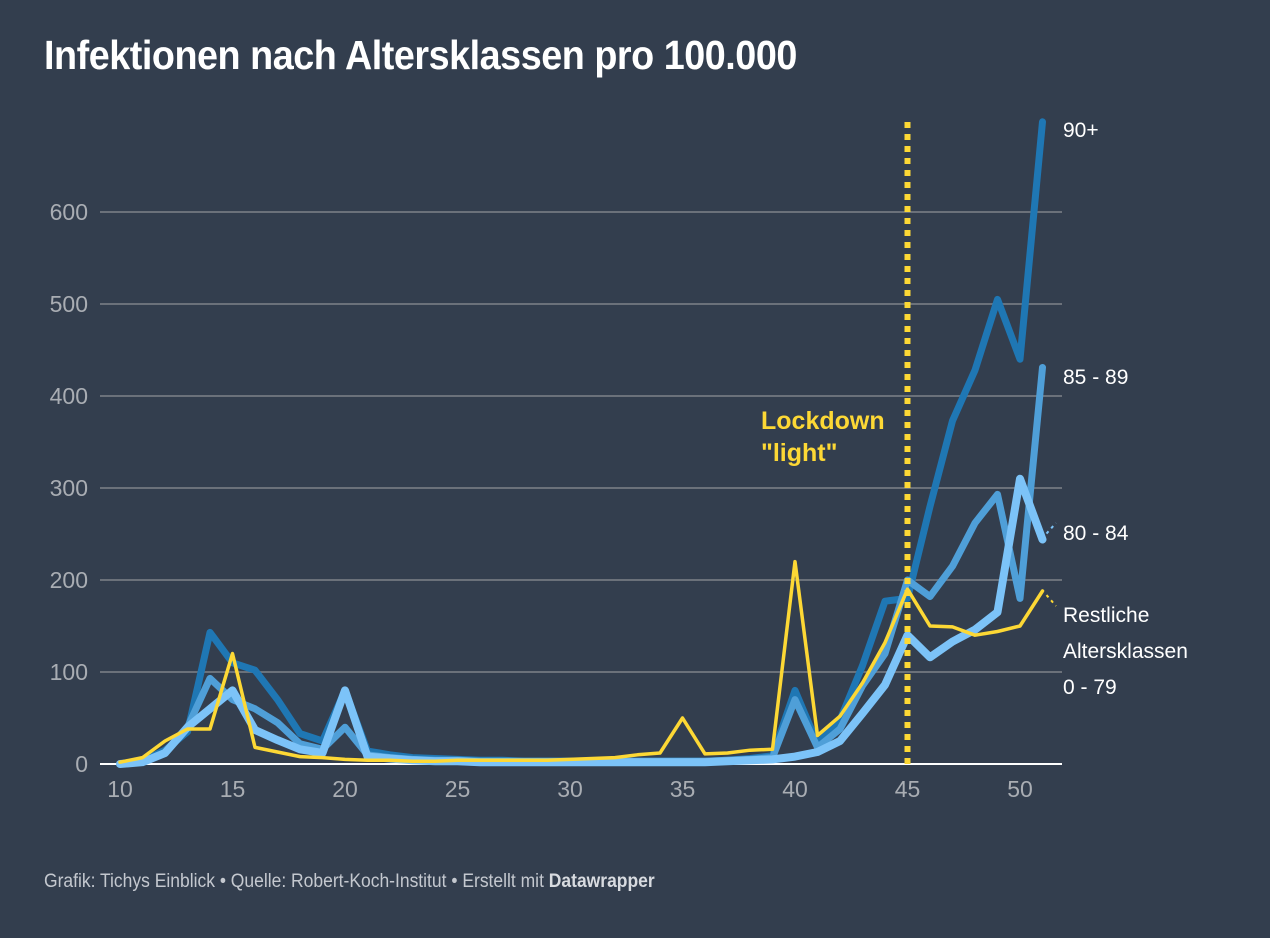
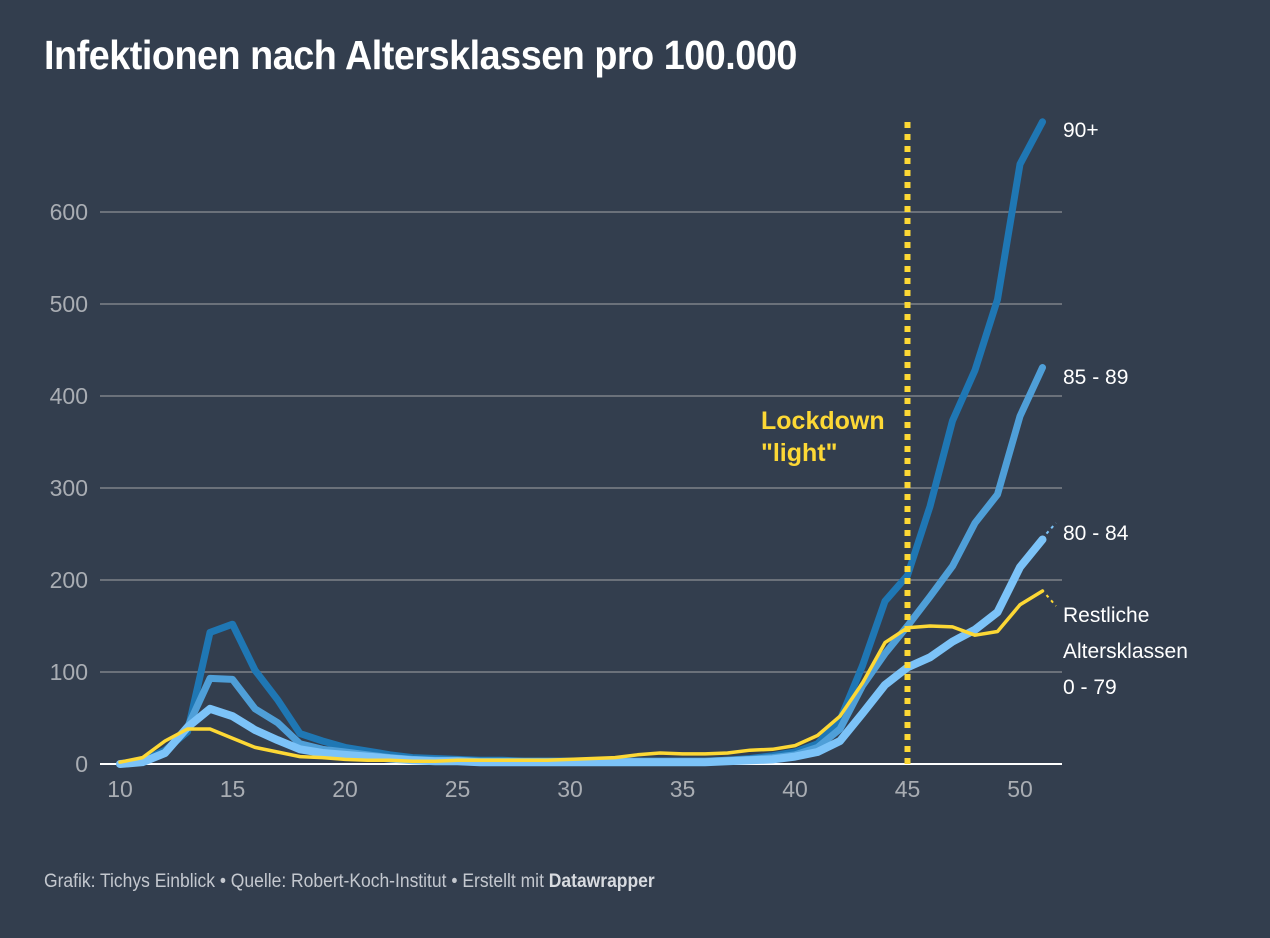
90+/15: 110 -> 150
85 - 89/15: 70 -> 90
80 - 84/15: 80 -> 50
Restliche Altersklassen 0 - 79/15: 120 -> 30
90+/20: 80 -> 20
85 - 89/20: 40 -> 10
80 - 84/20: 80 -> 10
Restliche Altersklassen 0 - 79/35: 50 -> 10
90+/40: 80 -> 10
85 - 89/40: 70 -> 10
Restliche Altersklassen 0 - 79/40: 220 -> 20
90+/45: 180 -> 200
85 - 89/45: 200 -> 150
80 - 84/45: 140 -> 100
Restliche Altersklassen 0 - 79/45: 190 -> 150
90+/50: 440 -> 650
85 - 89/50: 180 -> 380
80 - 84/50: 310 -> 210
Restliche Altersklassen 0 - 79/50: 150 -> 170
